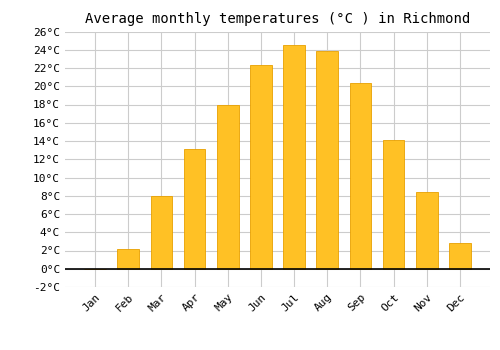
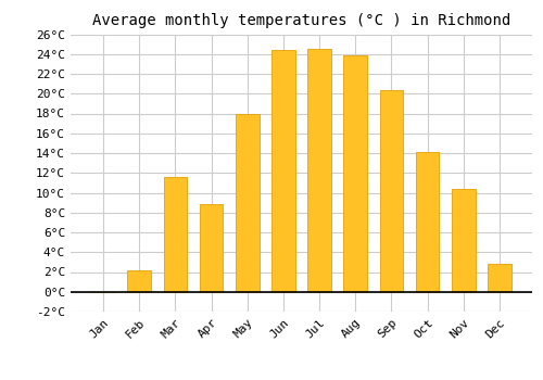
Mar: 8.0°C -> 11.6°C
Apr: 13.1°C -> 8.8°C
Jun: 22.3°C -> 24.4°C
Nov: 8.4°C -> 10.4°C
